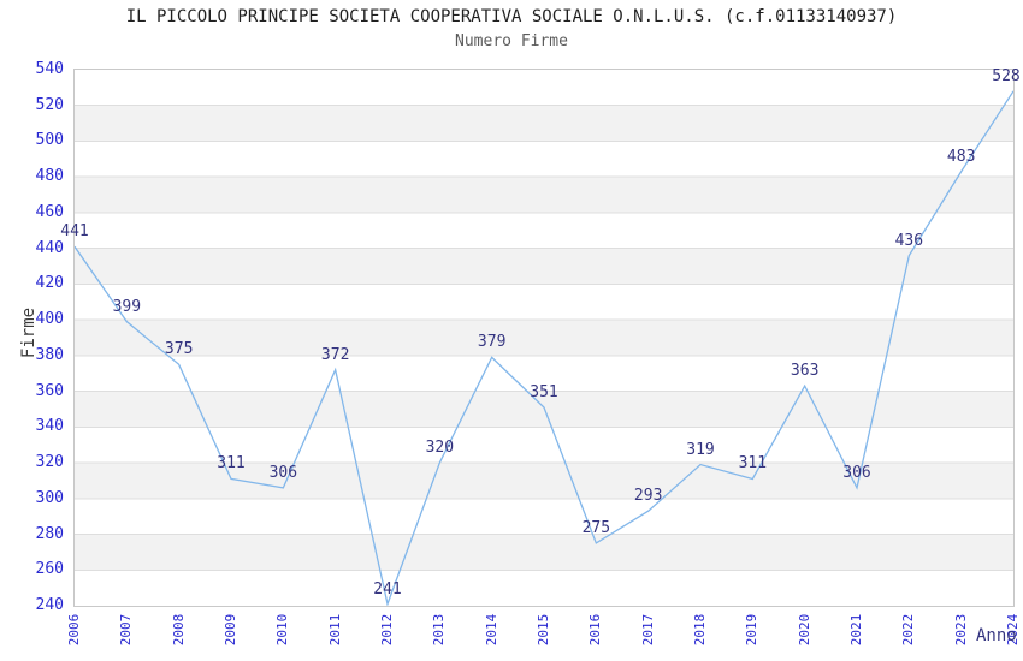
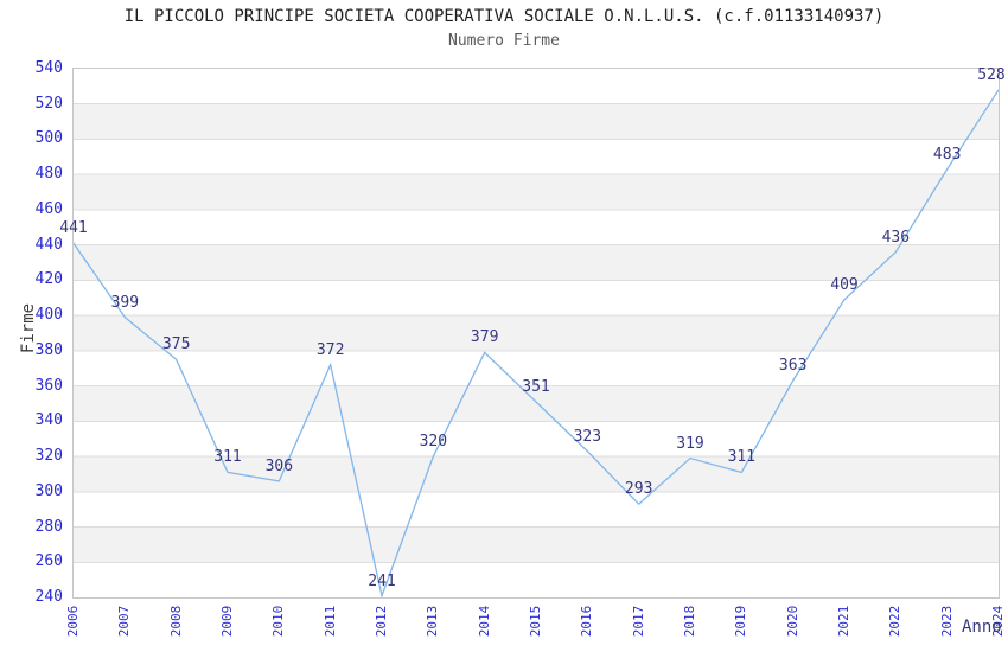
2016: 275 -> 323
2021: 306 -> 409
